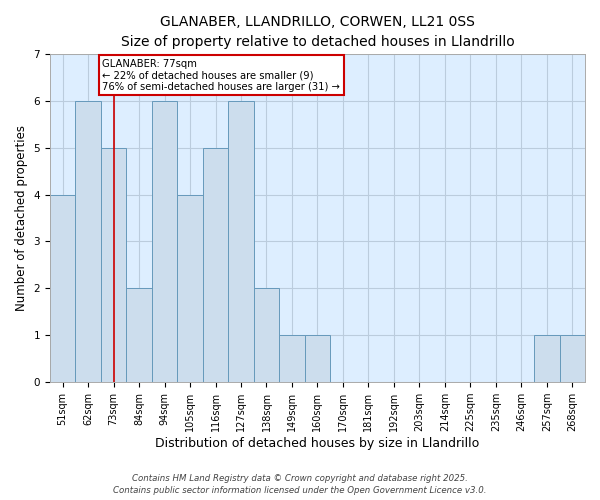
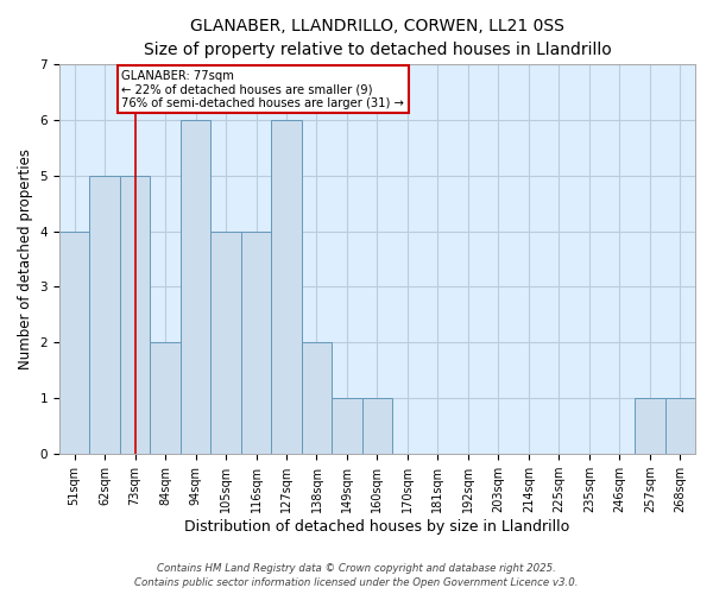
62sqm: 6 -> 5
116sqm: 5 -> 4
